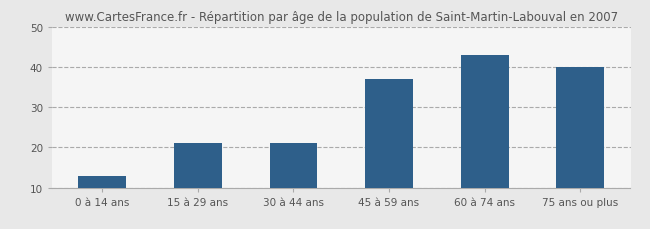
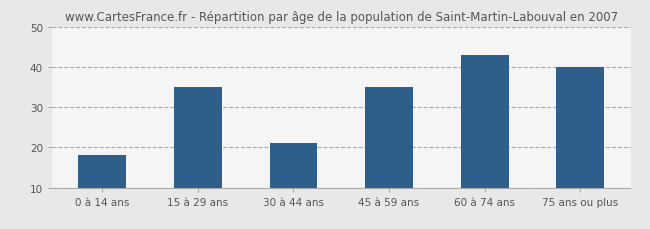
0 à 14 ans: 13 -> 18
15 à 29 ans: 21 -> 35
45 à 59 ans: 37 -> 35
